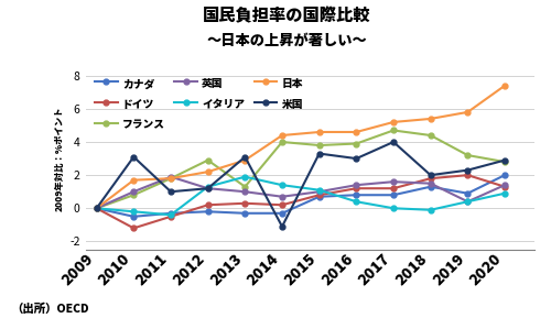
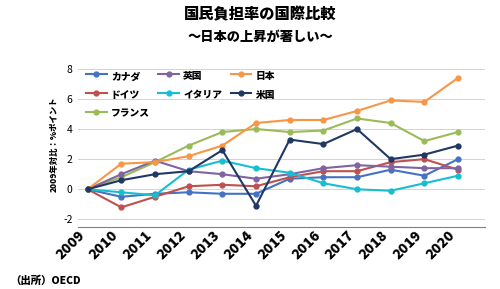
米国/2010: 3.1 -> 0.6
フランス/2013: 1.3 -> 3.8
米国/2013: 3.1 -> 2.6
日本/2018: 5.4 -> 5.9
英国/2019: 0.4 -> 1.4
フランス/2020: 2.8 -> 3.8
